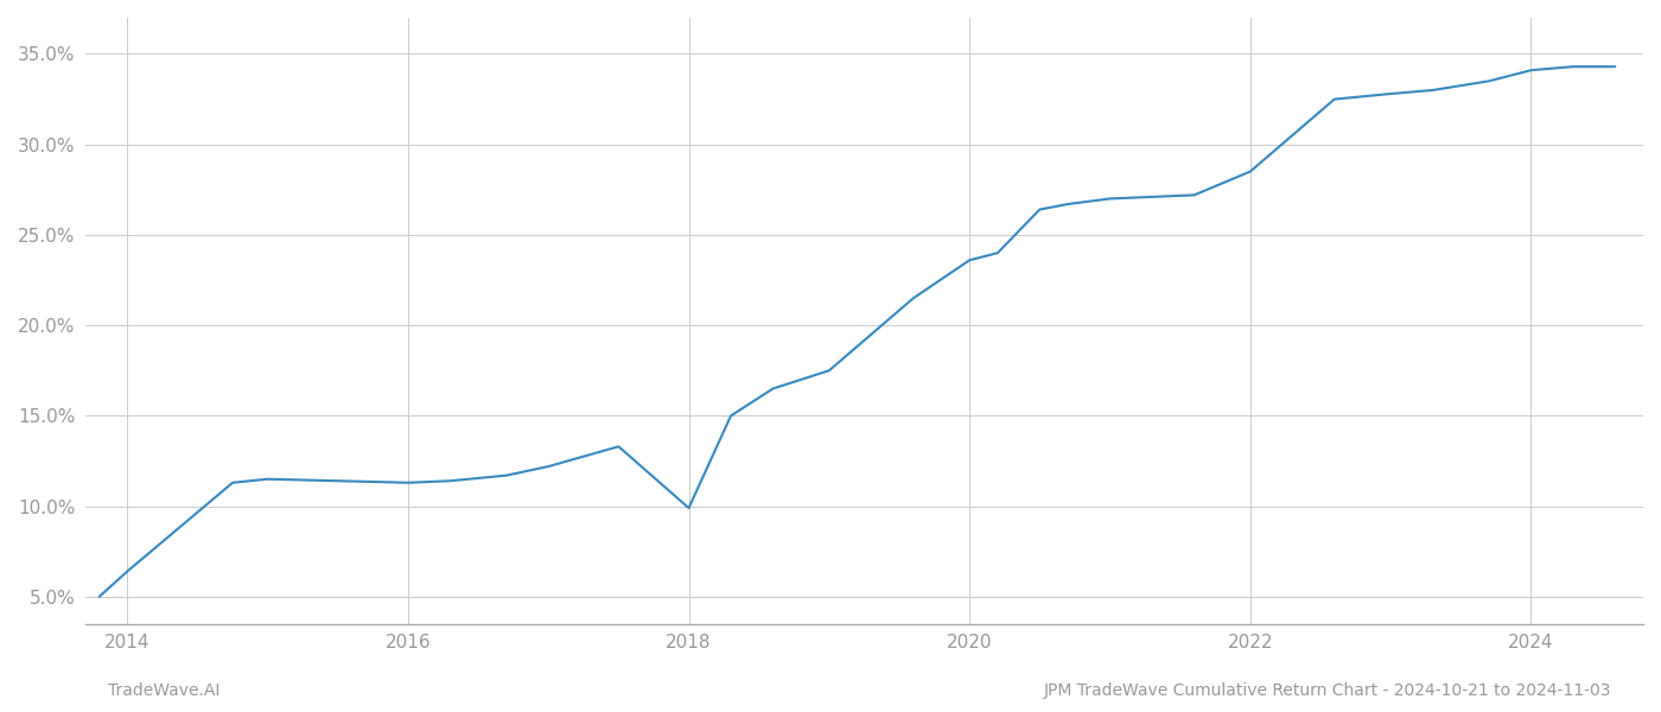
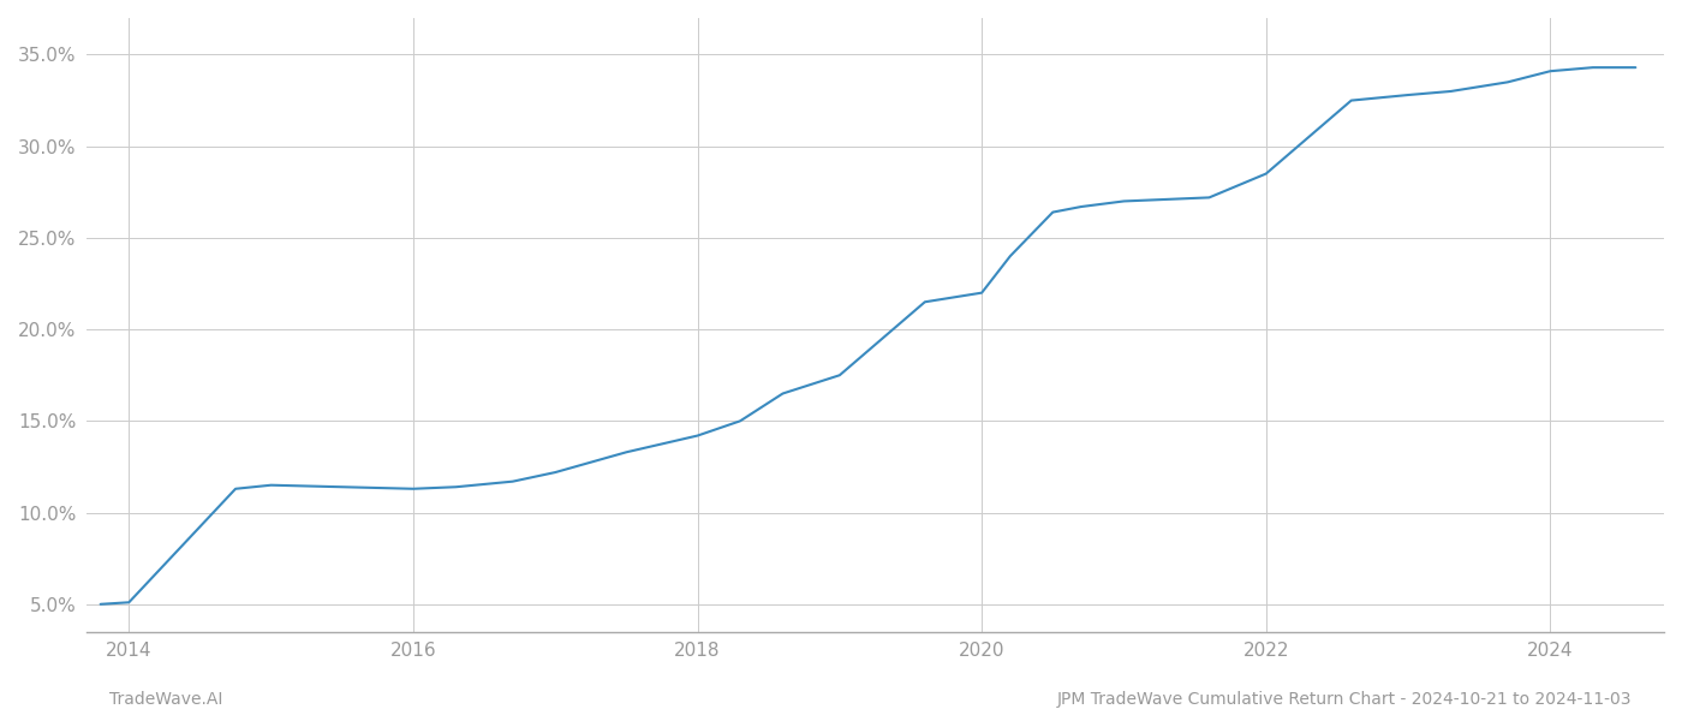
2014: 6.4% -> 5.1%
2018: 9.9% -> 14.2%
2020: 23.6% -> 22.0%
